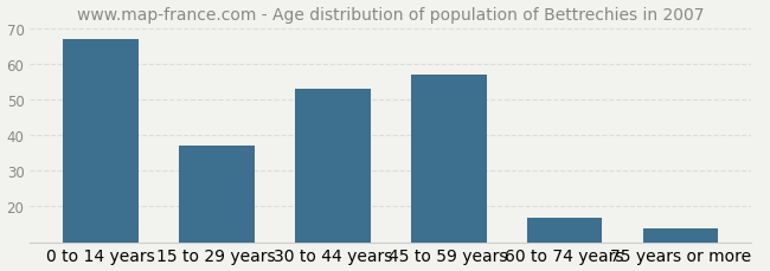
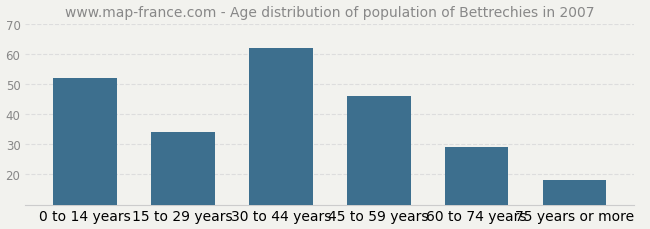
0 to 14 years: 67 -> 52
15 to 29 years: 37 -> 34
30 to 44 years: 53 -> 62
45 to 59 years: 57 -> 46
60 to 74 years: 17 -> 29
75 years or more: 14 -> 18
